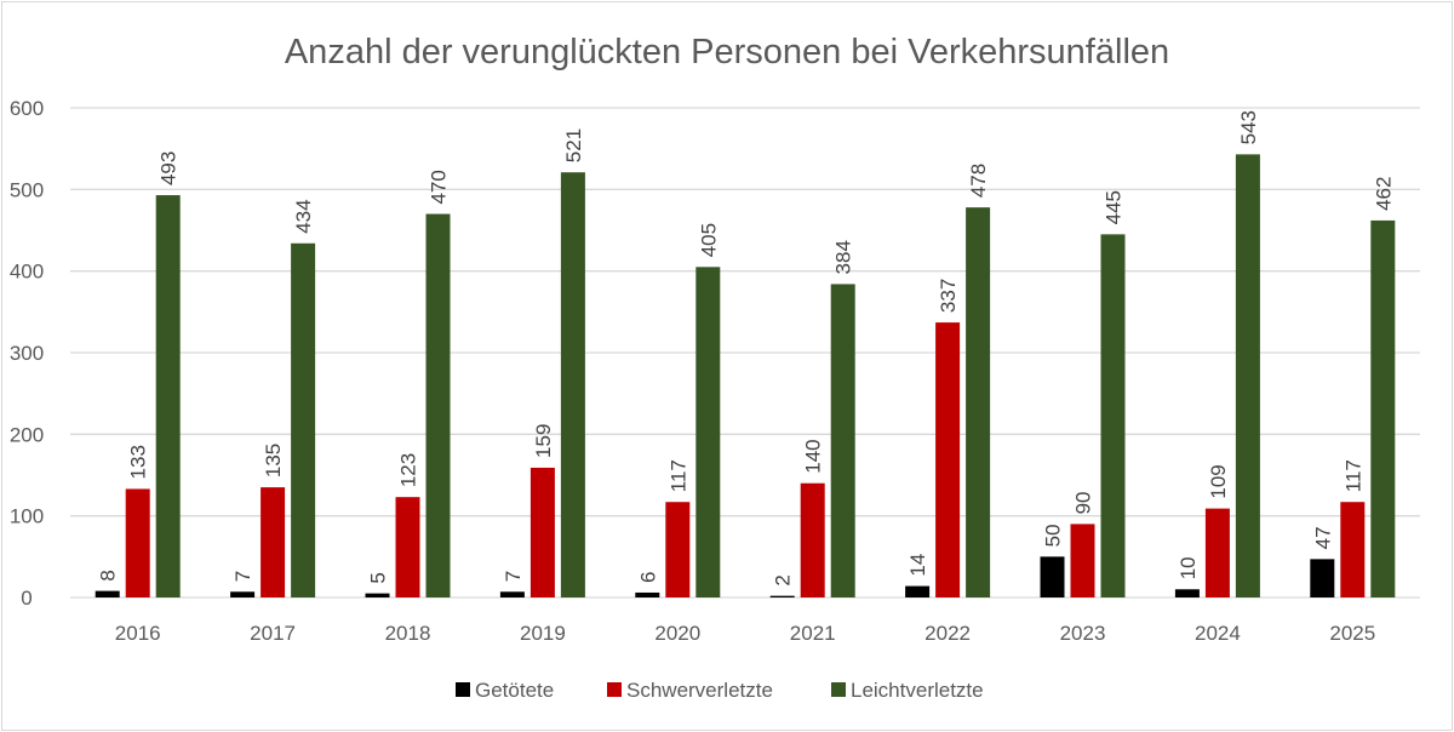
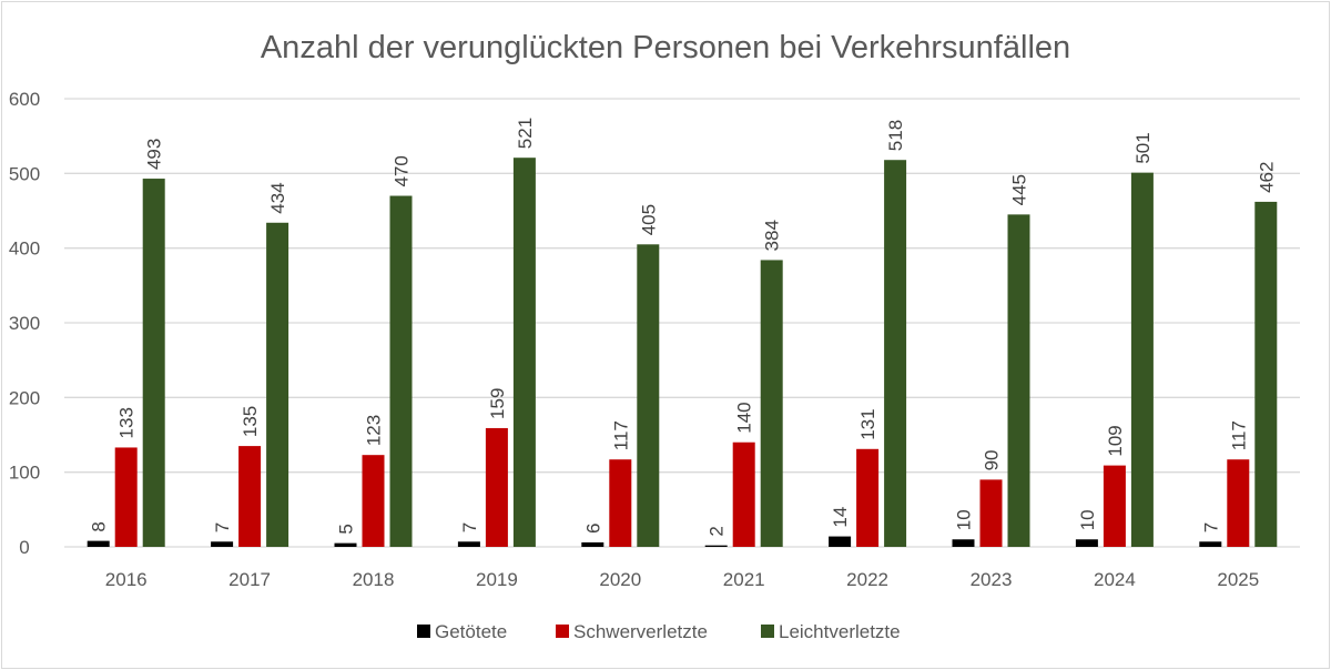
Schwerverletzte/2022: 337 -> 131
Leichtverletzte/2022: 478 -> 518
Getötete/2023: 50 -> 10
Leichtverletzte/2024: 543 -> 501
Getötete/2025: 47 -> 7
